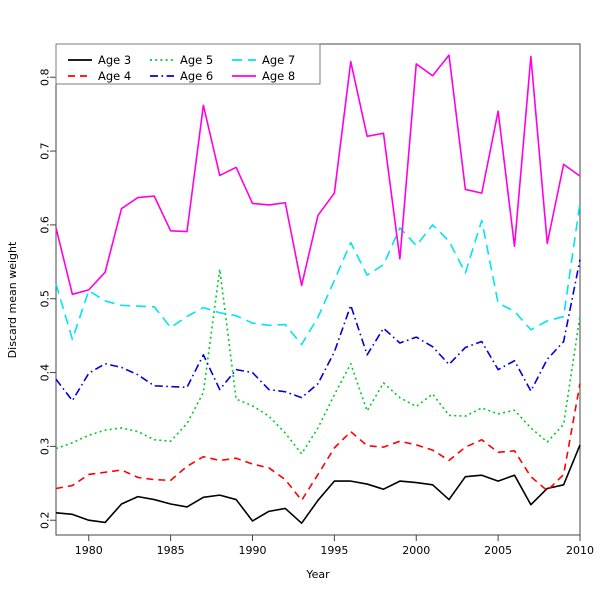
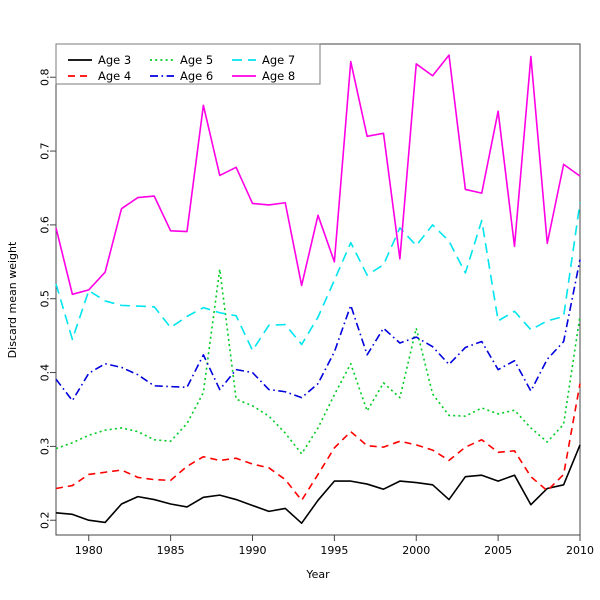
Age 3/1990: 0.20 -> 0.22
Age 7/1990: 0.47 -> 0.43
Age 8/1995: 0.64 -> 0.55
Age 5/2000: 0.35 -> 0.46
Age 7/2005: 0.49 -> 0.47
